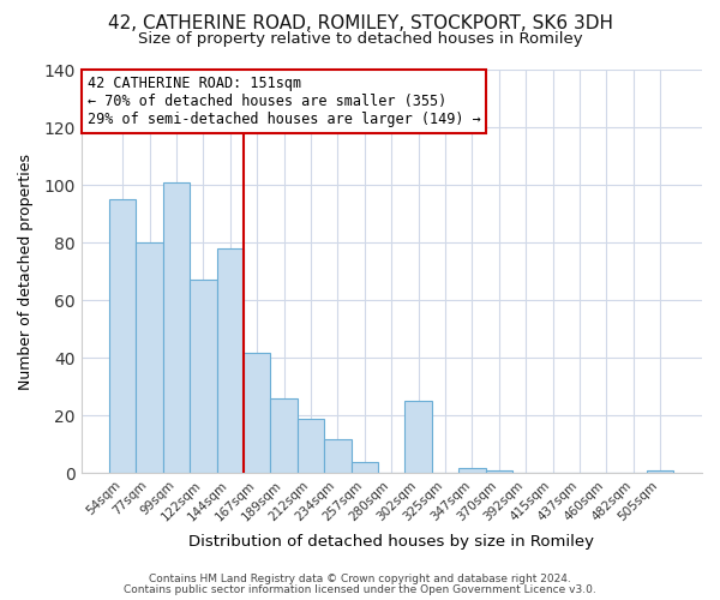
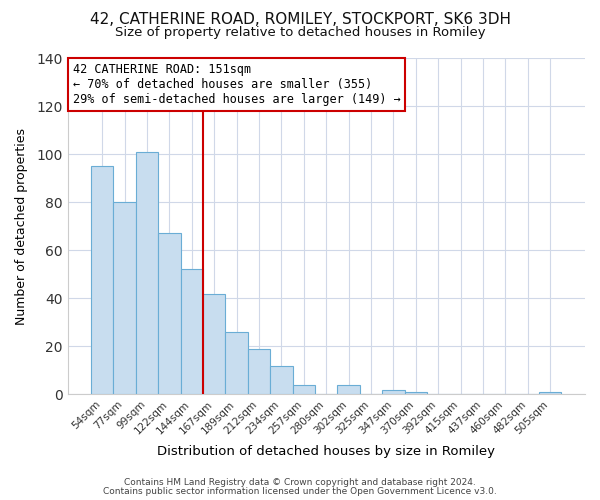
144sqm: 78 -> 52
302sqm: 25 -> 4
